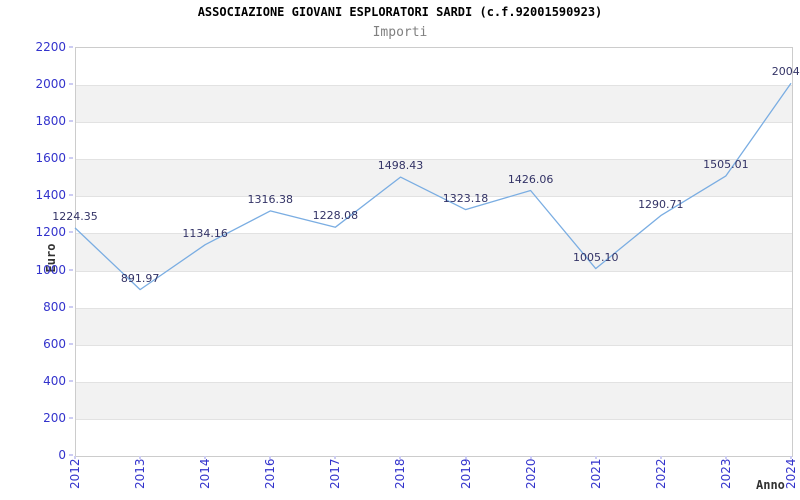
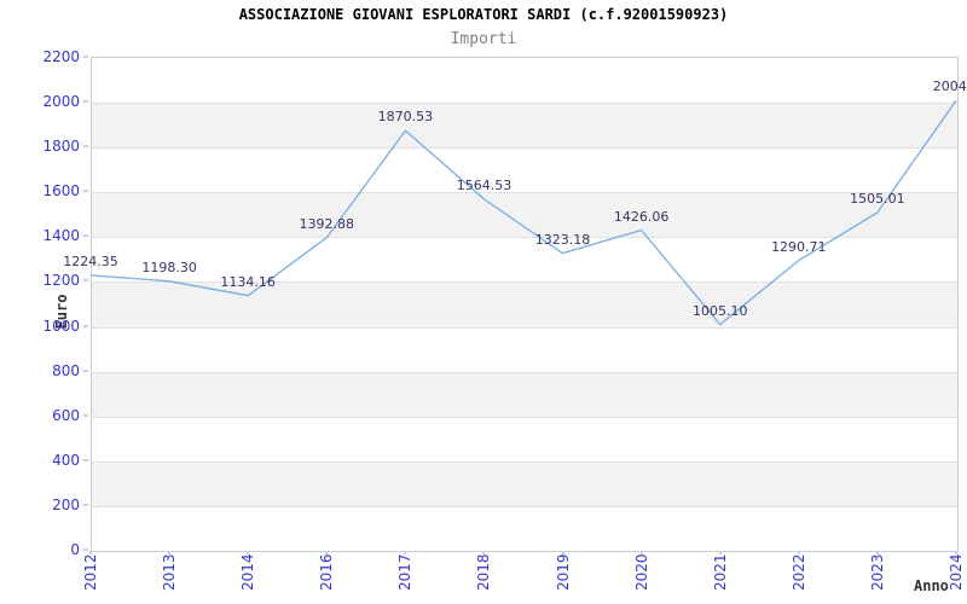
2013: 891.97 -> 1198.30
2016: 1316.38 -> 1392.88
2017: 1228.08 -> 1870.53
2018: 1498.43 -> 1564.53
